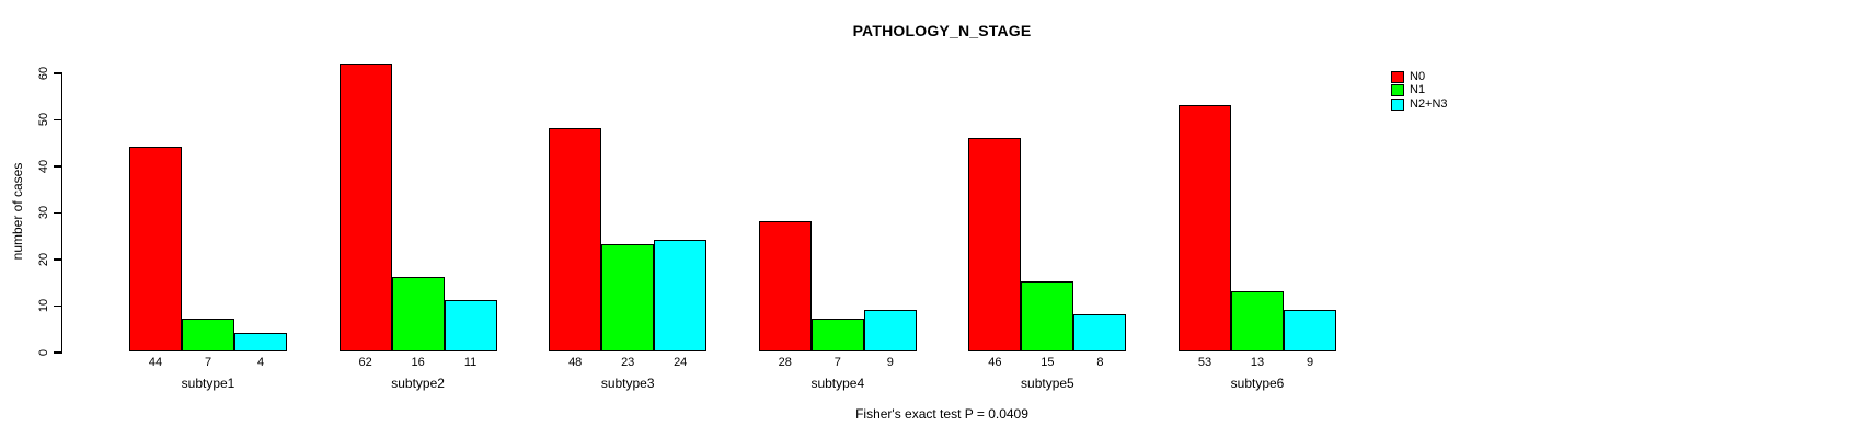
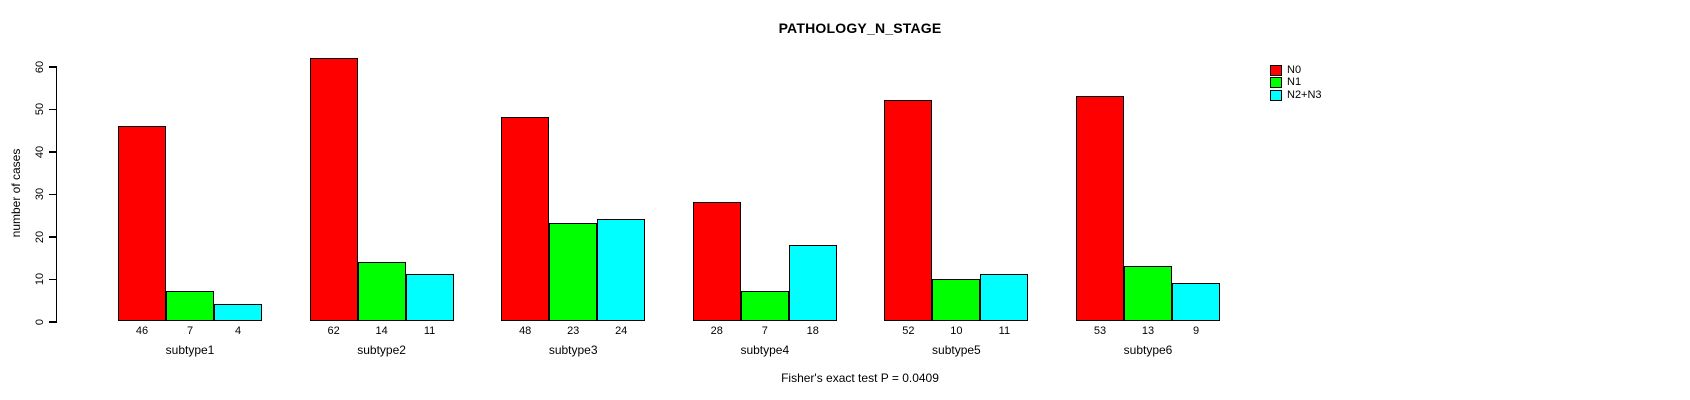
N0/subtype1: 44 -> 46
N1/subtype2: 16 -> 14
N2+N3/subtype4: 9 -> 18
N0/subtype5: 46 -> 52
N1/subtype5: 15 -> 10
N2+N3/subtype5: 8 -> 11
